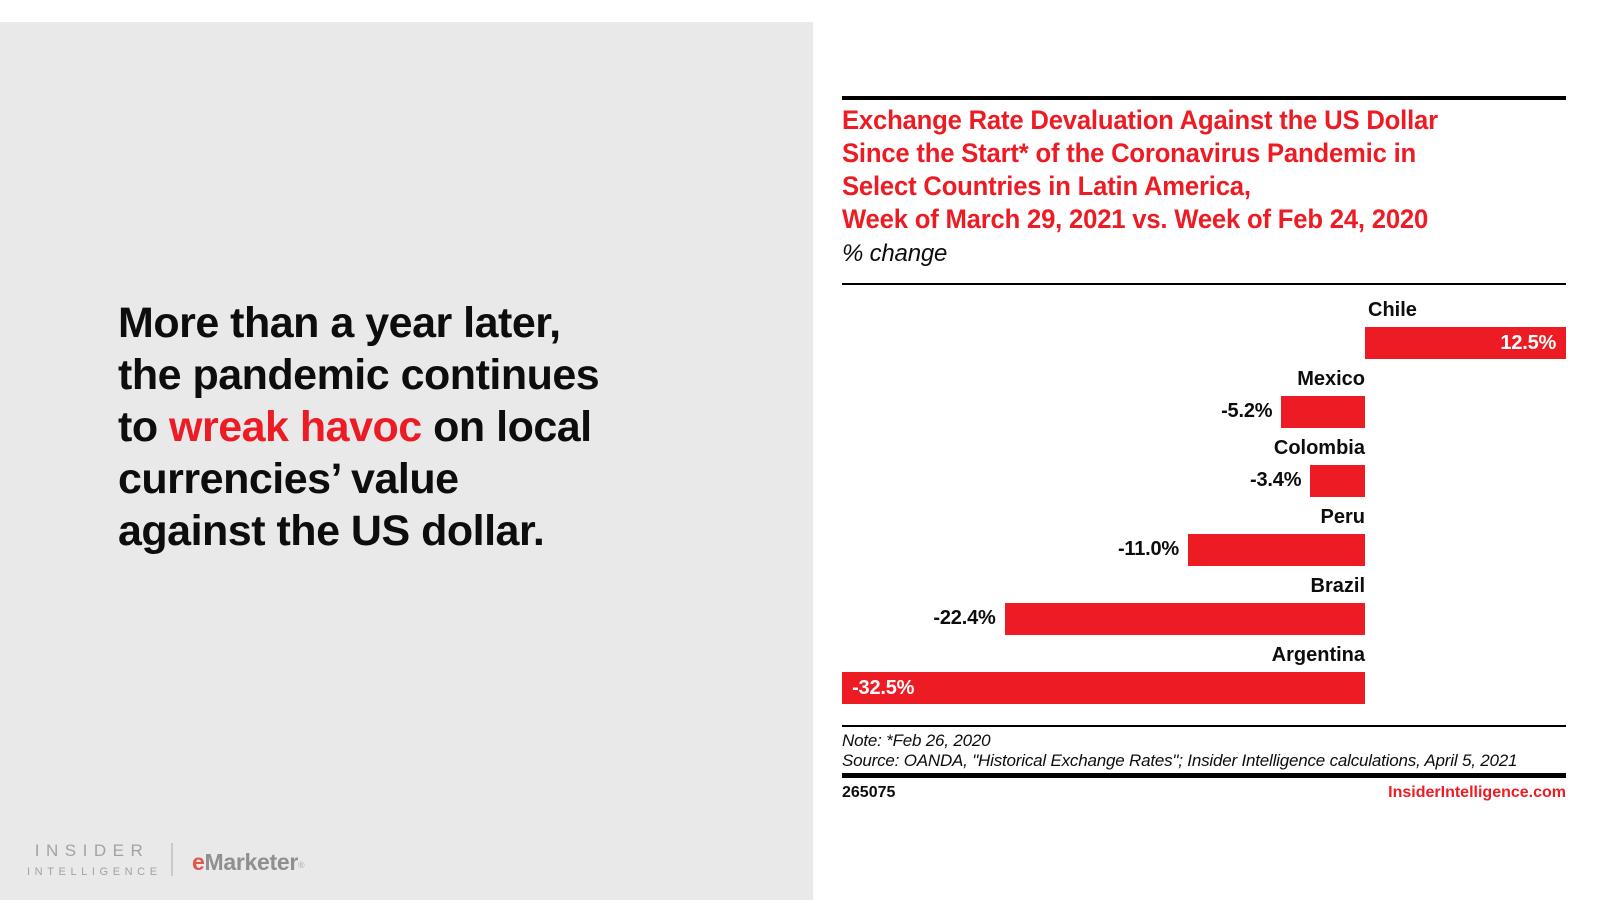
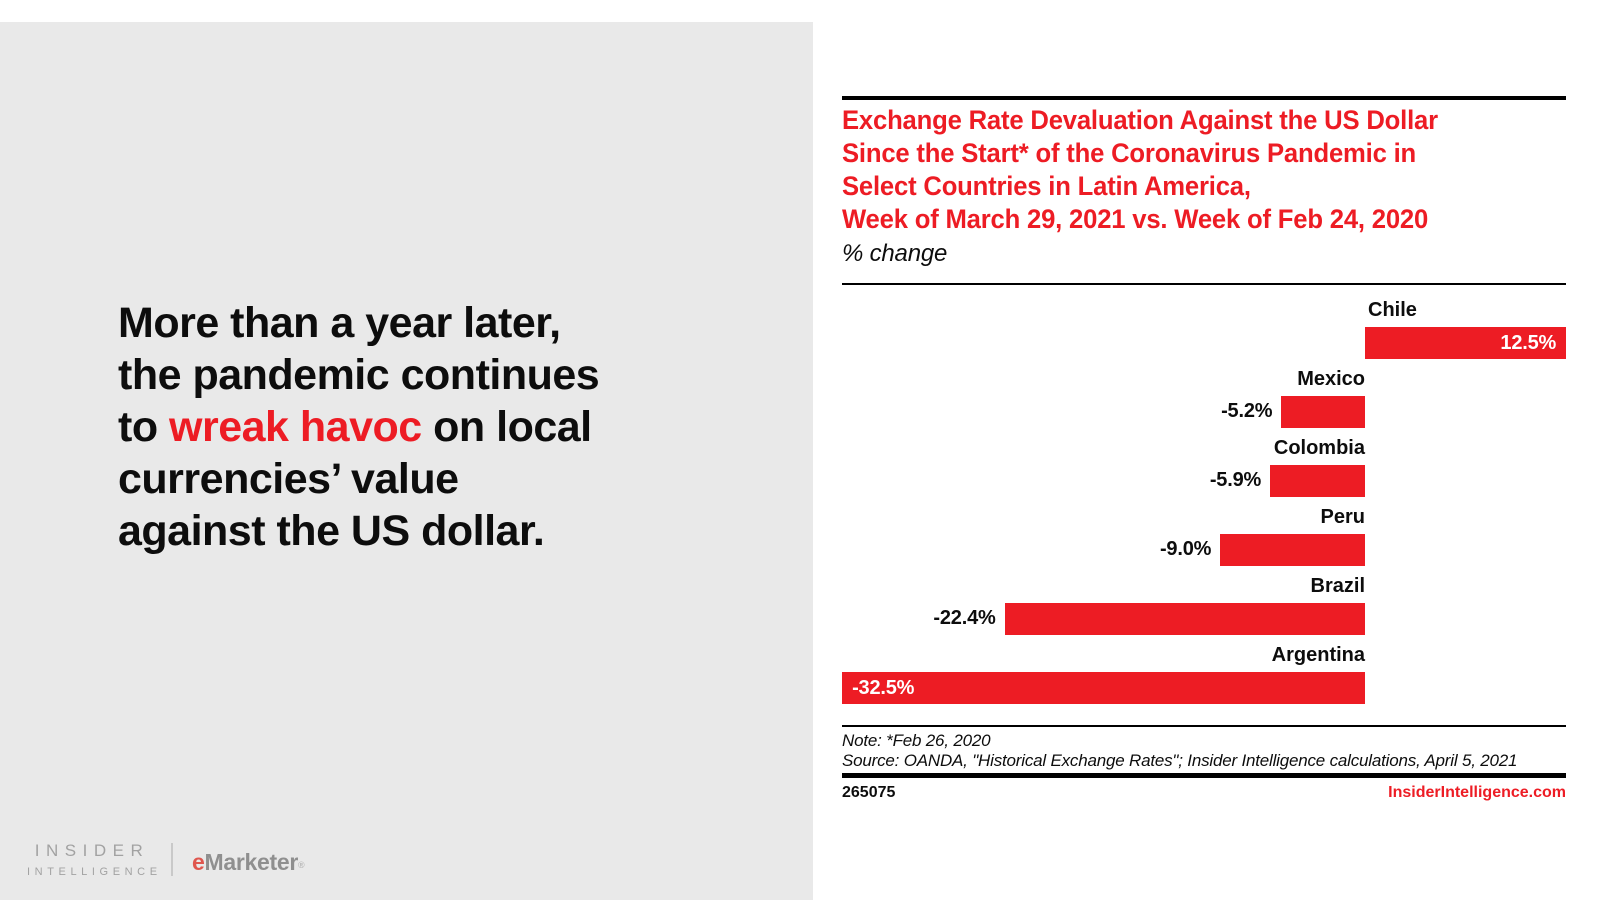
Colombia: -3.4% -> -5.9%
Peru: -11.0% -> -9.0%
